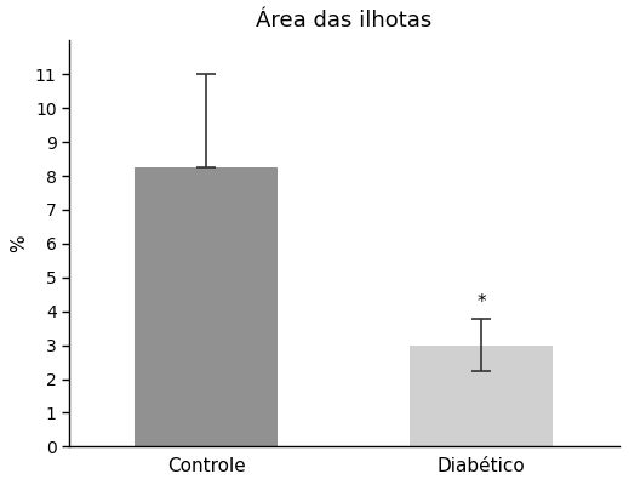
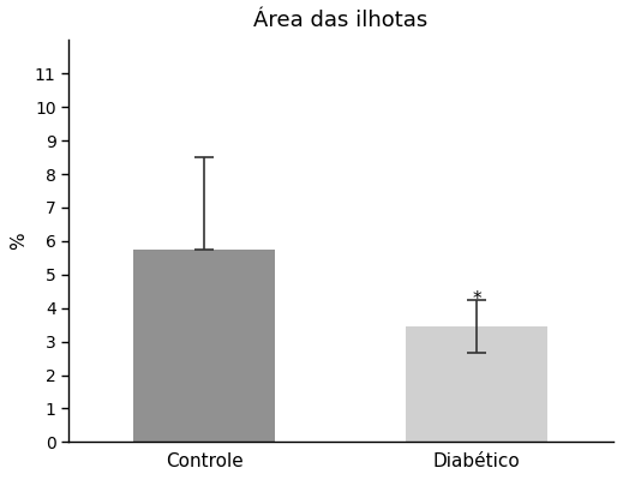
Controle: 8.25 -> 5.75
Diabético: 3.00 -> 3.45
